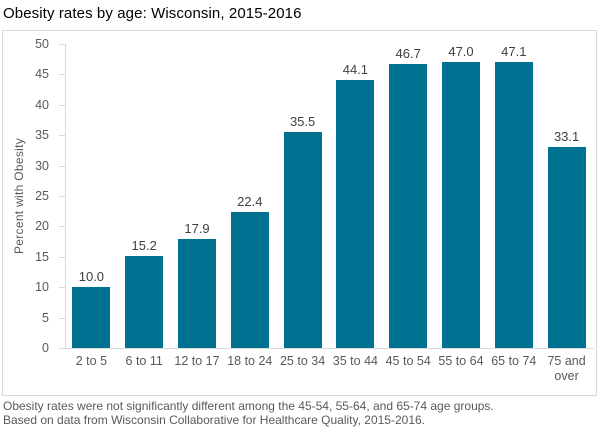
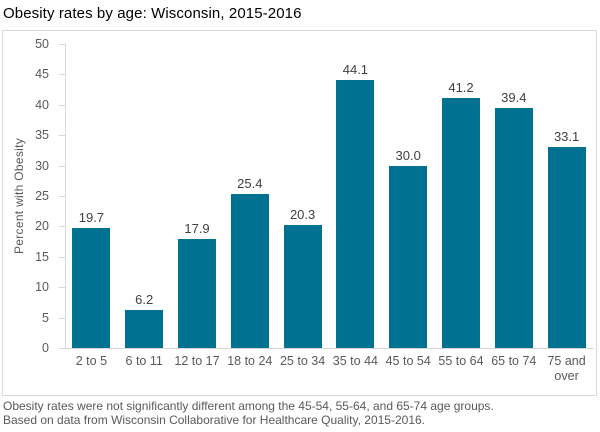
2 to 5: 10.0 -> 19.7
6 to 11: 15.2 -> 6.2
18 to 24: 22.4 -> 25.4
25 to 34: 35.5 -> 20.3
45 to 54: 46.7 -> 30.0
55 to 64: 47.0 -> 41.2
65 to 74: 47.1 -> 39.4
